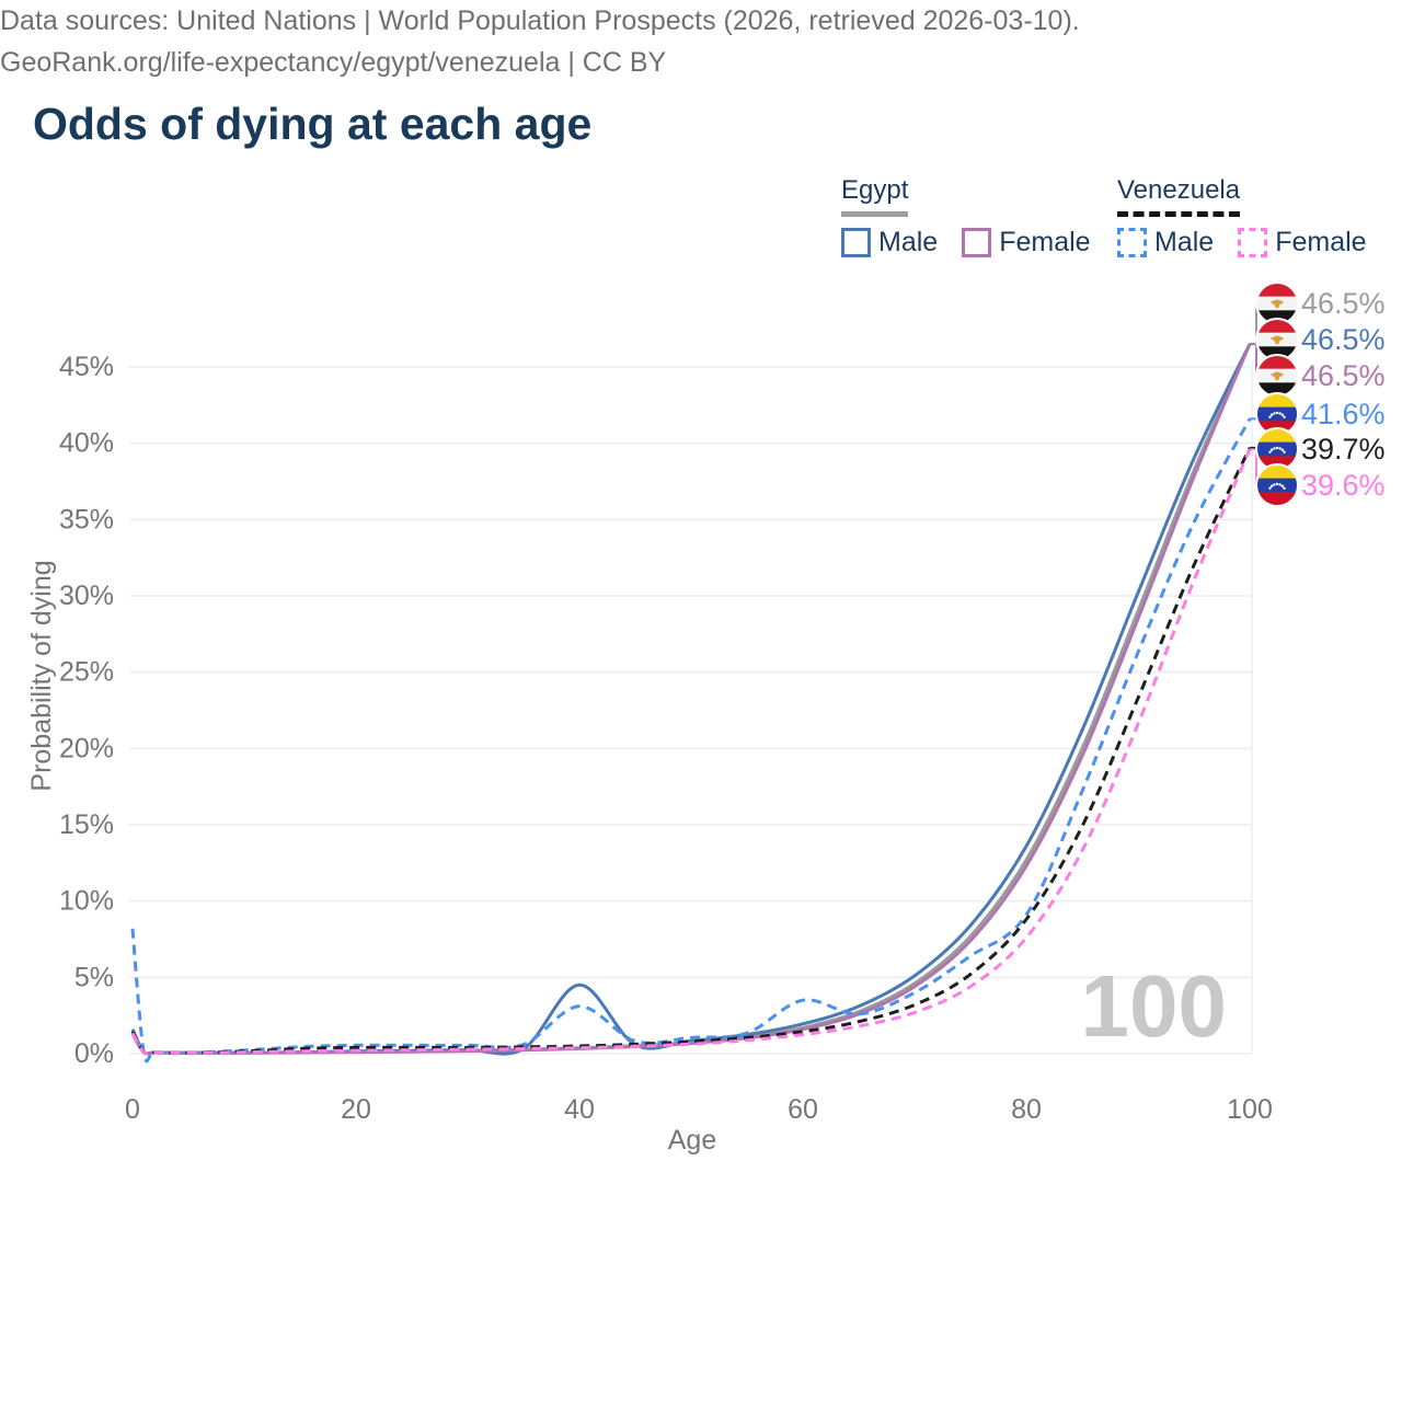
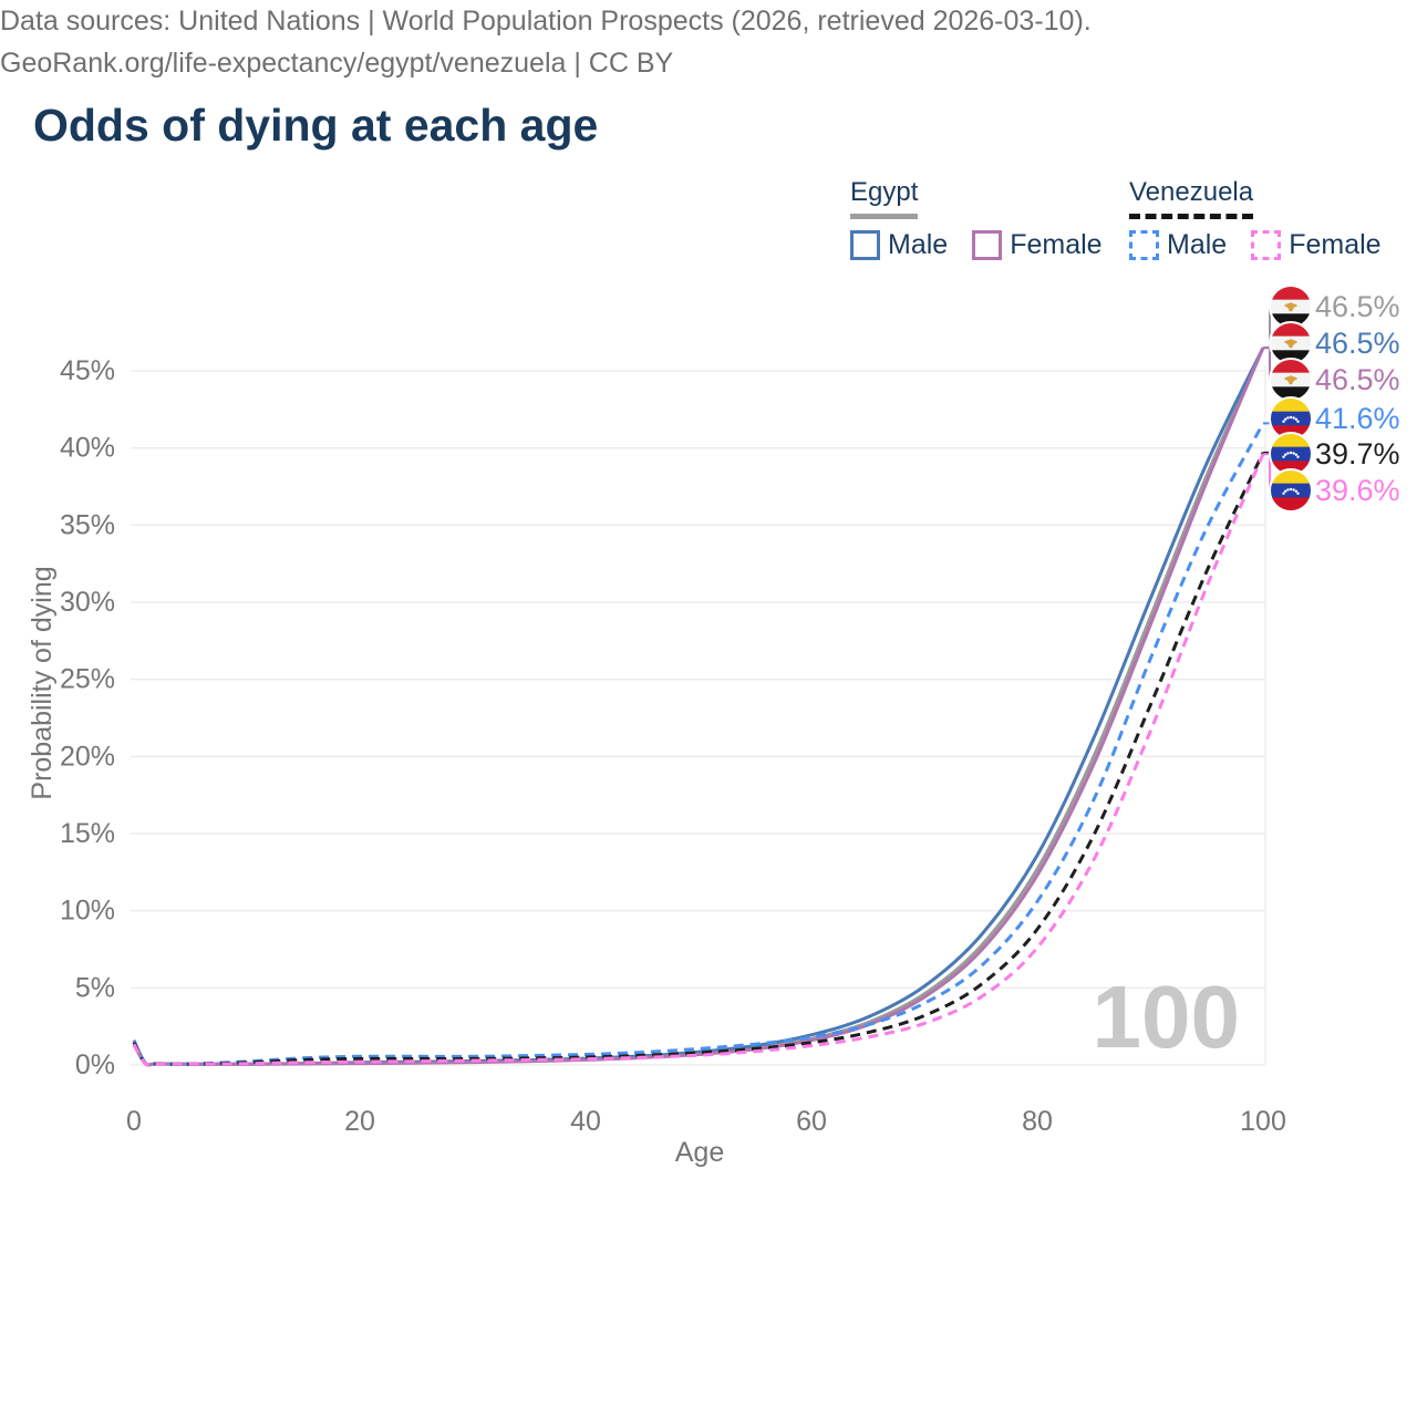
Venezuela Male/0: 8.2% -> 1.6%
Egypt Male/40: 4.5% -> 0.4%
Venezuela Male/40: 3.1% -> 0.7%
Venezuela Male/60: 3.5% -> 1.8%
Venezuela Male/80: 9.1% -> 10.6%
